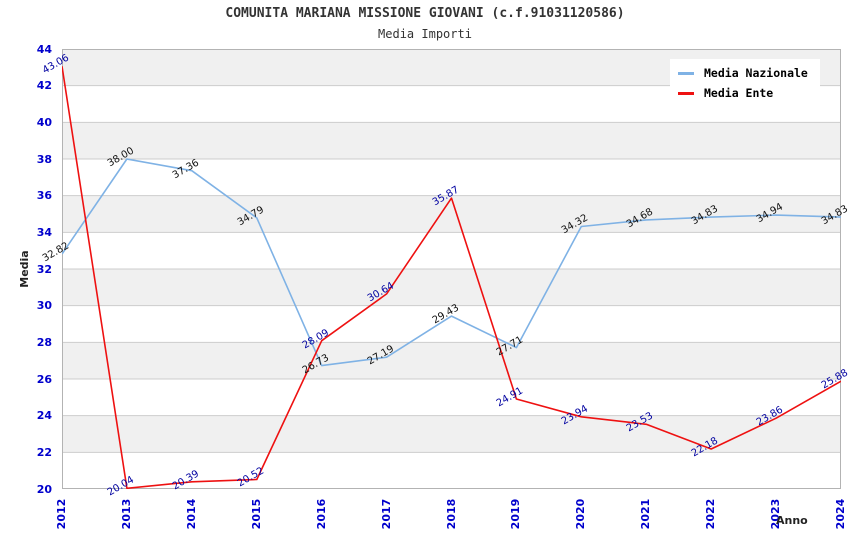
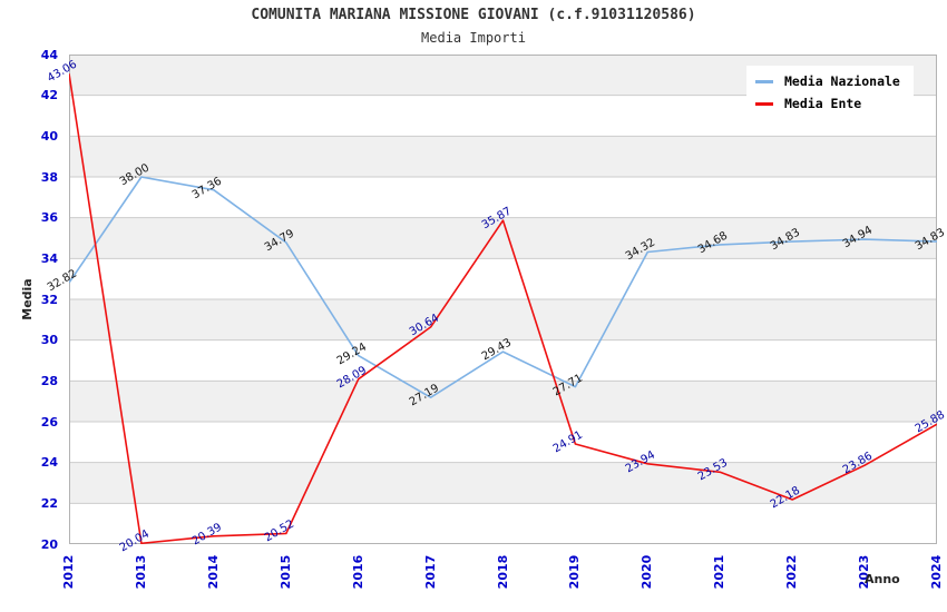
Media Nazionale/2016: 26.73 -> 29.24
